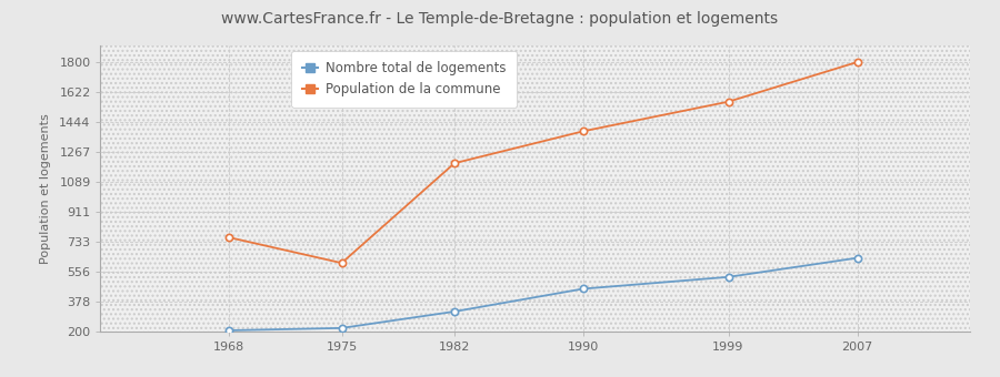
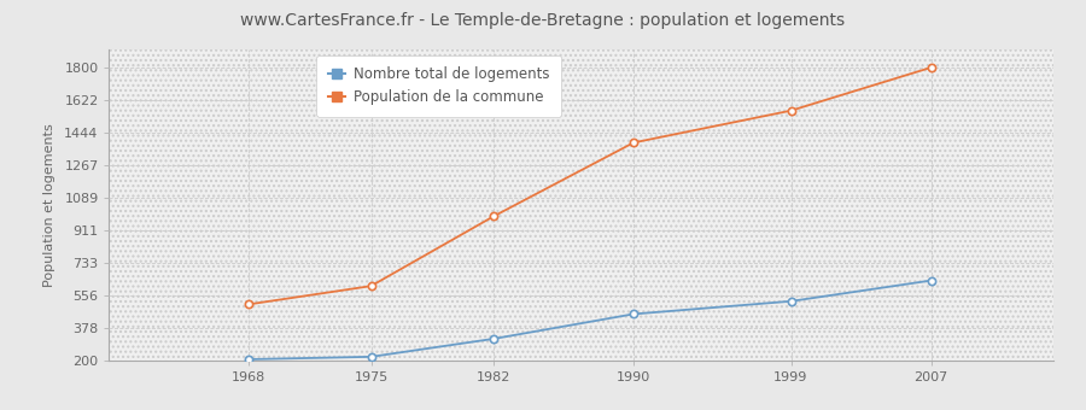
Population de la commune/1968: 760 -> 510
Population de la commune/1982: 1200 -> 990
